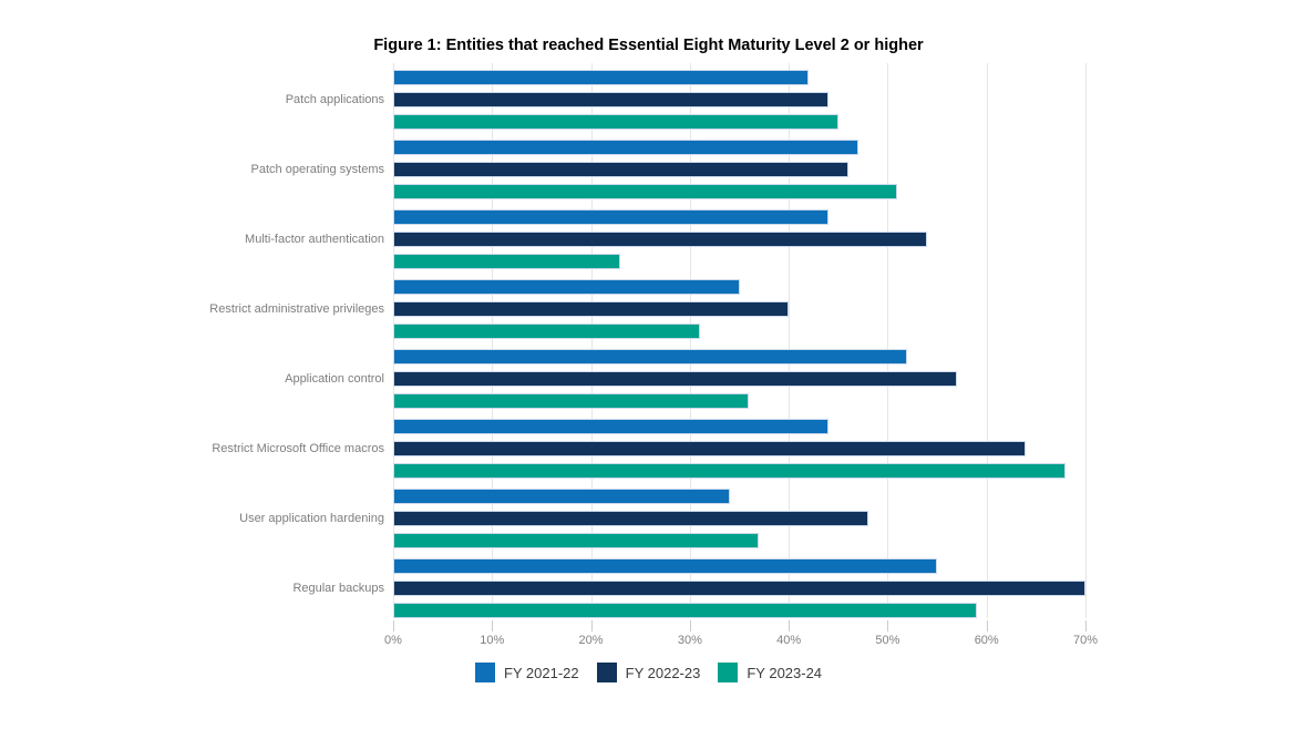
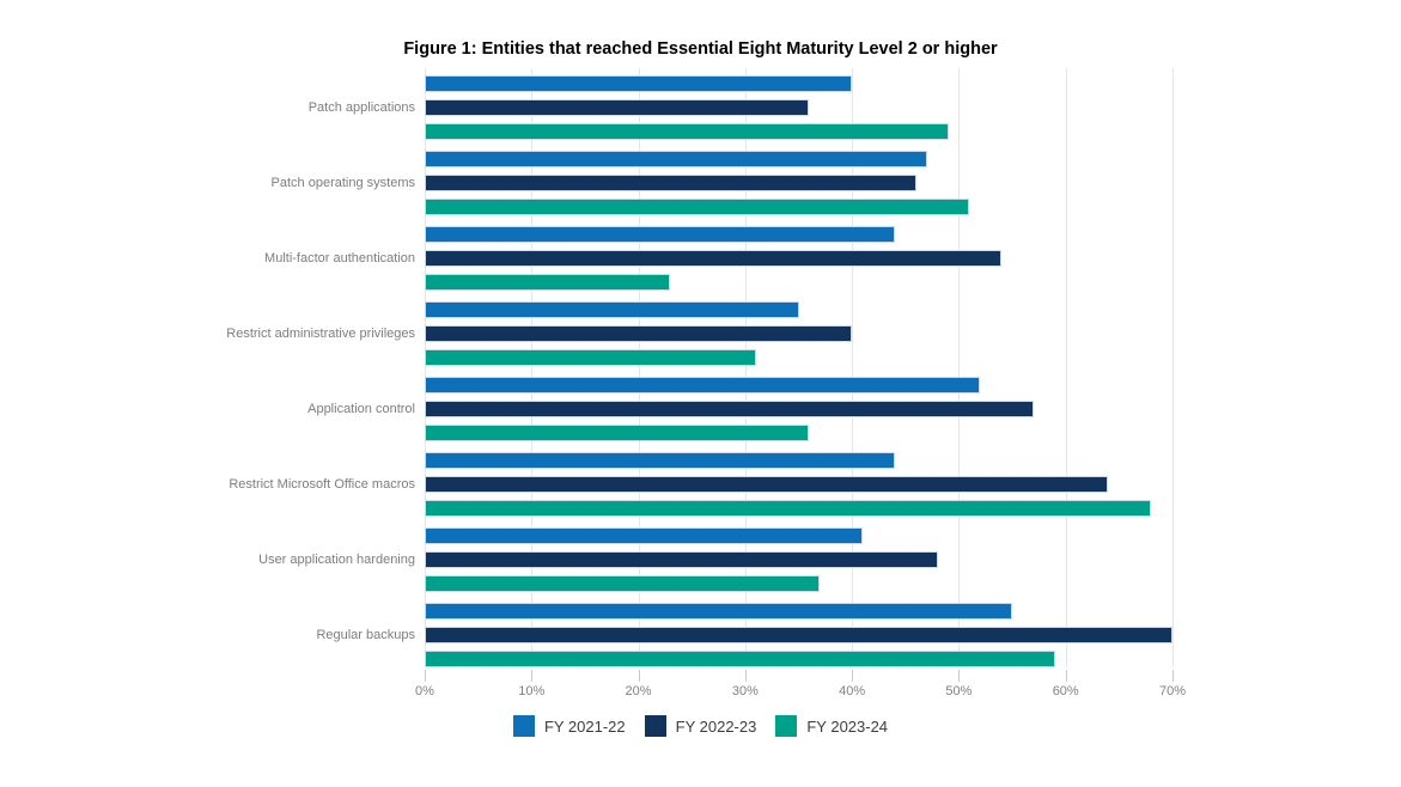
FY 2021-22/Patch applications: 42% -> 40%
FY 2022-23/Patch applications: 44% -> 36%
FY 2023-24/Patch applications: 45% -> 49%
FY 2021-22/User application hardening: 34% -> 41%
